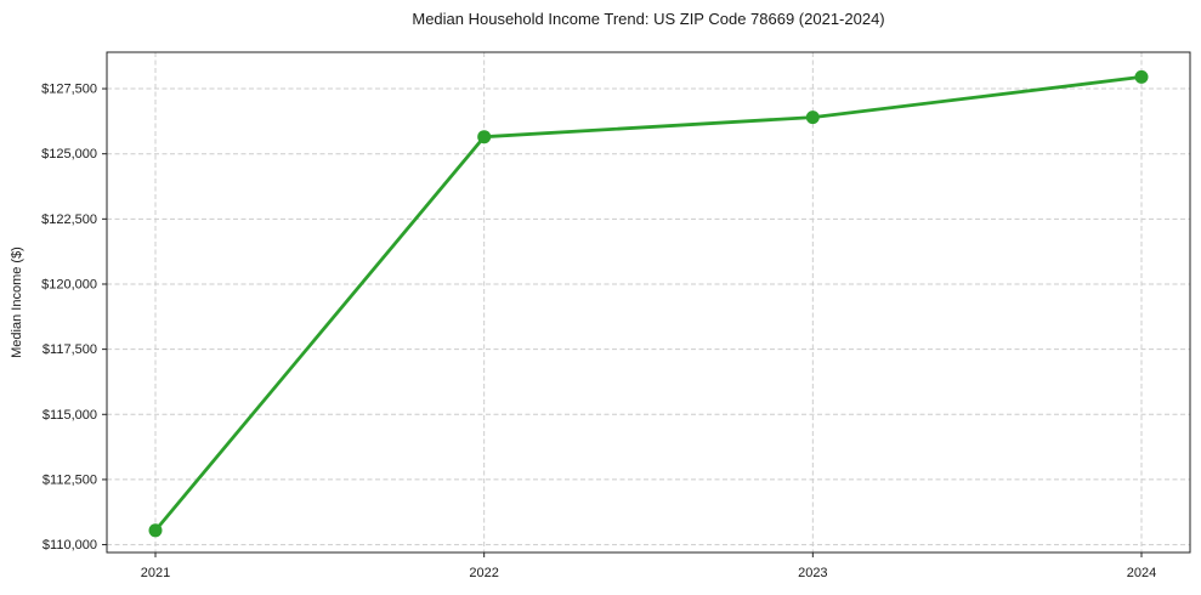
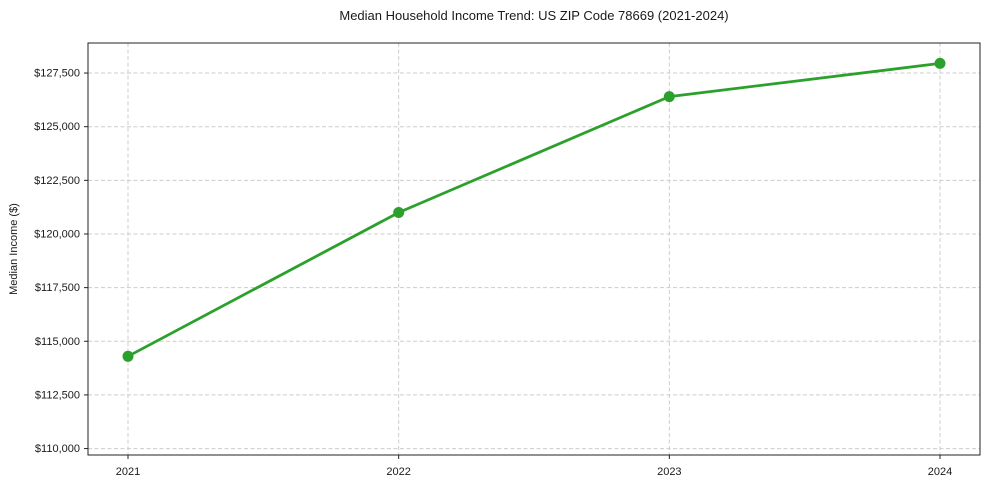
2021: $110600 -> $114300
2022: $125600 -> $121000
